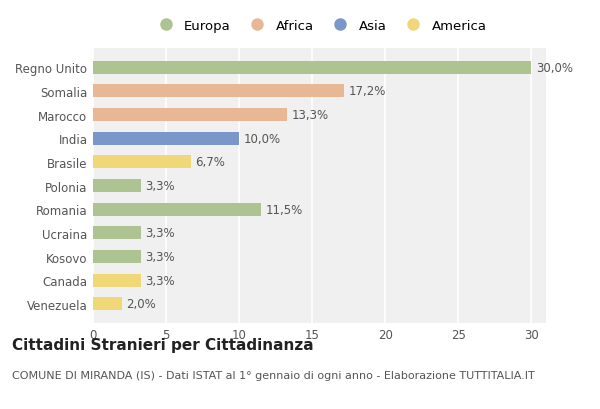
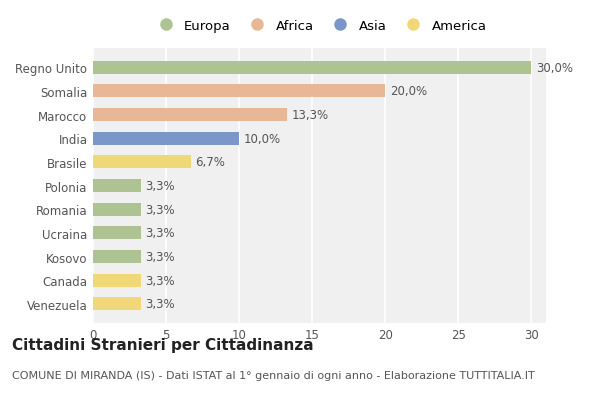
Somalia: 17,2% -> 20,0%
Romania: 11,5% -> 3,3%
Venezuela: 2,0% -> 3,3%
